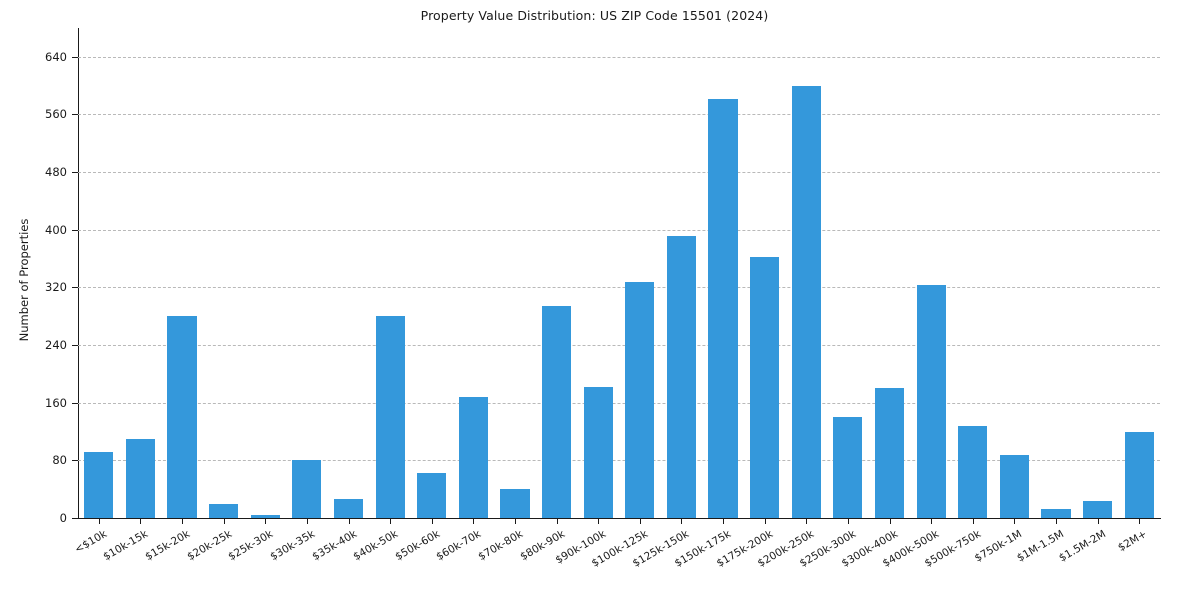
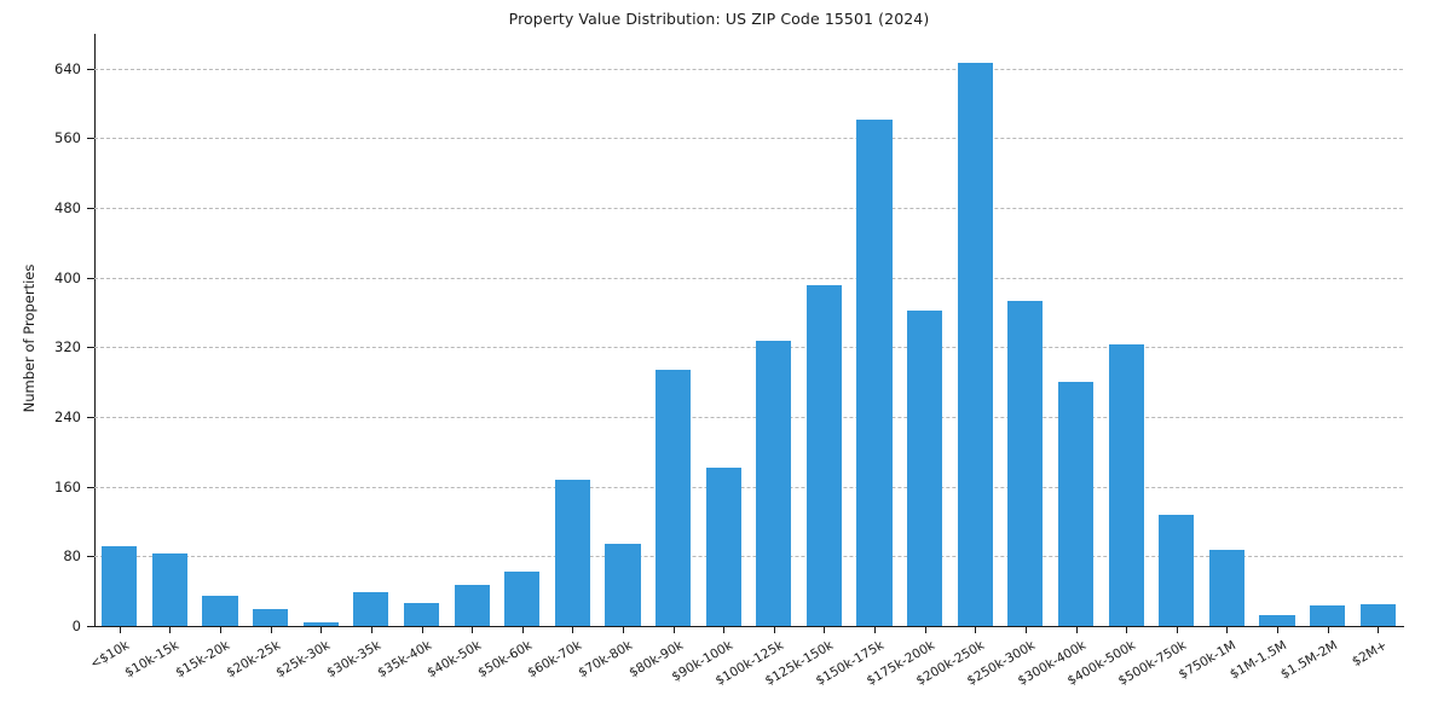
$10k-15k: 110 -> 80
$15k-20k: 280 -> 40
$30k-35k: 80 -> 40
$40k-50k: 280 -> 50
$70k-80k: 40 -> 100
$200k-250k: 600 -> 650
$250k-300k: 140 -> 370
$300k-400k: 180 -> 280
$2M+: 120 -> 20
